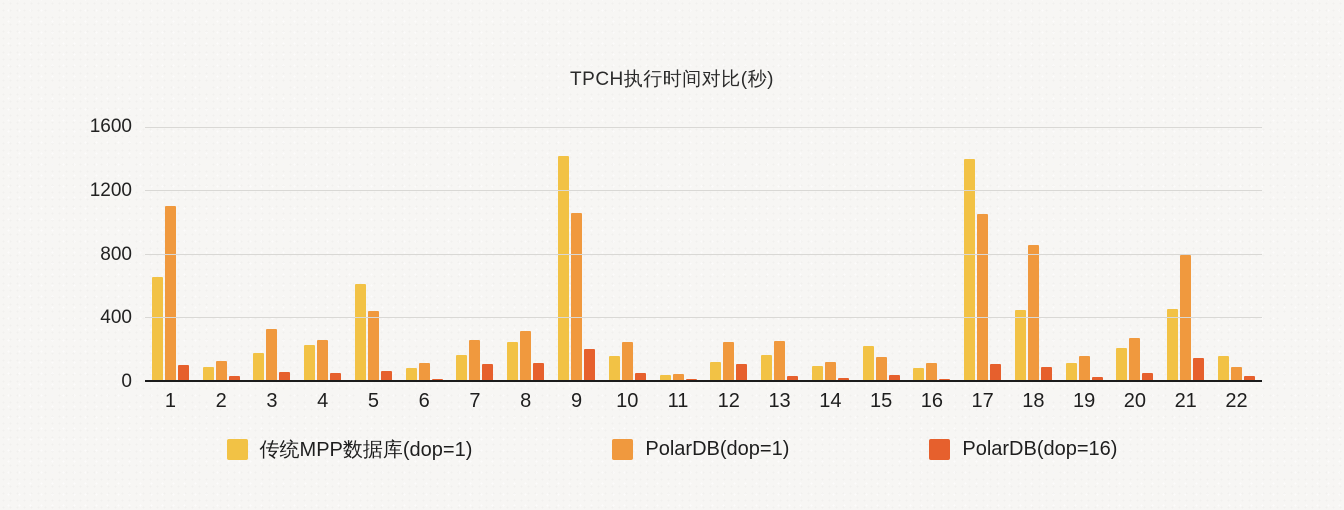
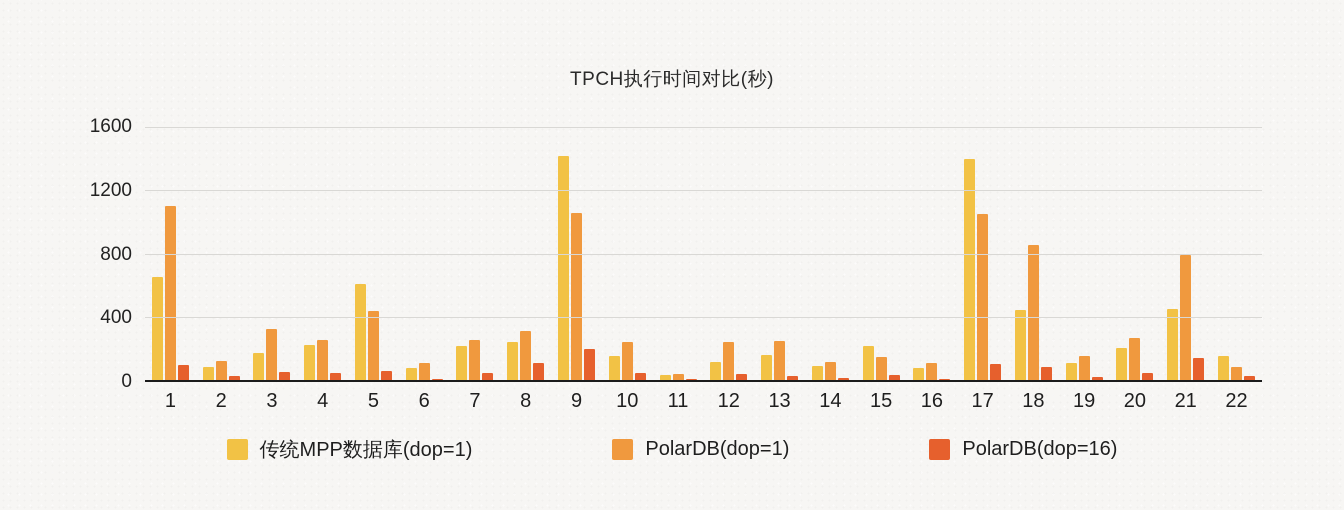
传统MPP数据库(dop=1)/7: 160 -> 220
PolarDB(dop=16)/7: 100 -> 40
PolarDB(dop=16)/12: 100 -> 40
